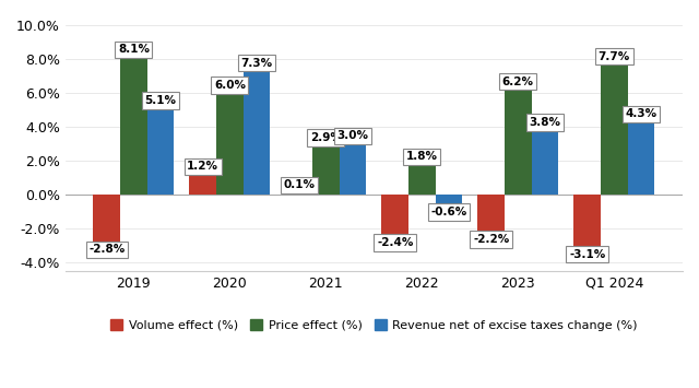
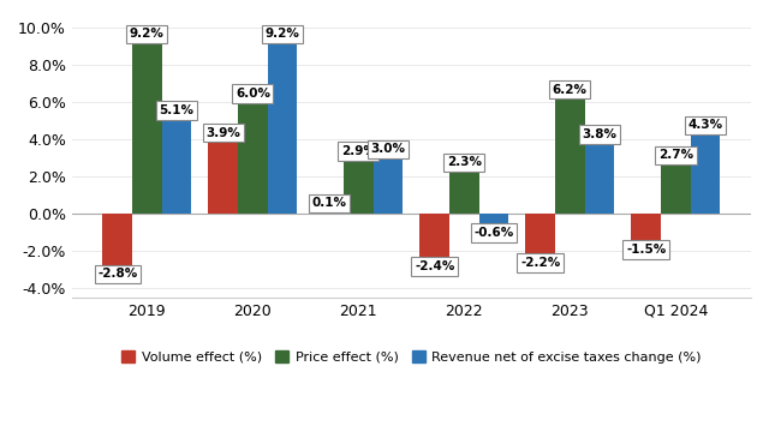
Price effect (%)/2019: 8.1% -> 9.2%
Volume effect (%)/2020: 1.2% -> 3.9%
Revenue net of excise taxes change (%)/2020: 7.3% -> 9.2%
Price effect (%)/2022: 1.8% -> 2.3%
Volume effect (%)/Q1 2024: -3.1% -> -1.5%
Price effect (%)/Q1 2024: 7.7% -> 2.7%
